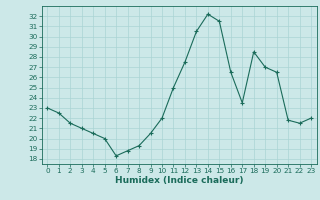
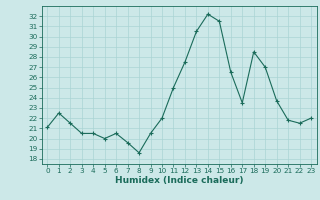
0: 23.0 -> 21.1
3: 21.0 -> 20.5
6: 18.3 -> 20.5
7: 18.8 -> 19.6
8: 19.3 -> 18.6
20: 26.5 -> 23.7
